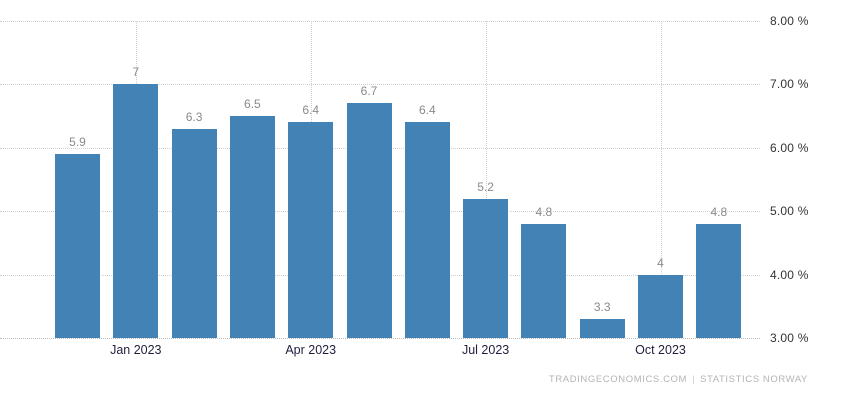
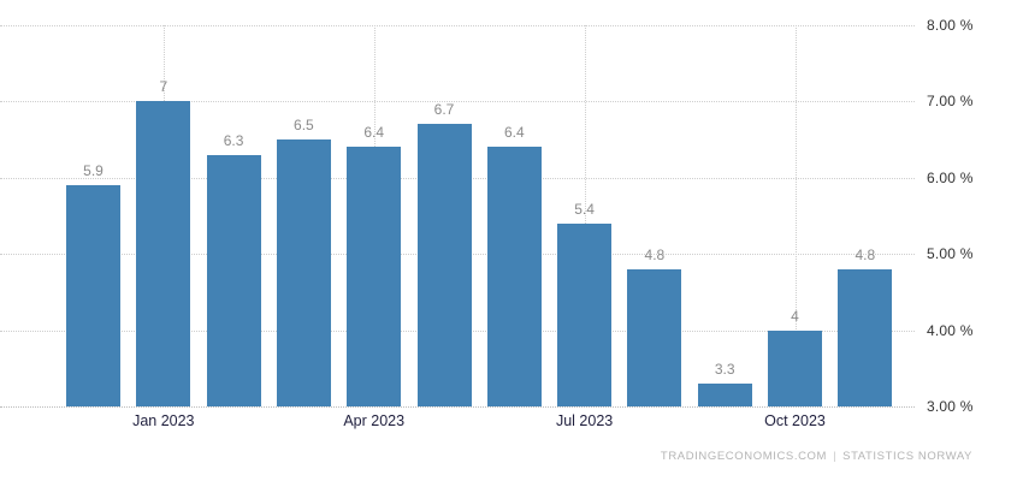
Jul 2023: 5.2 -> 5.4
